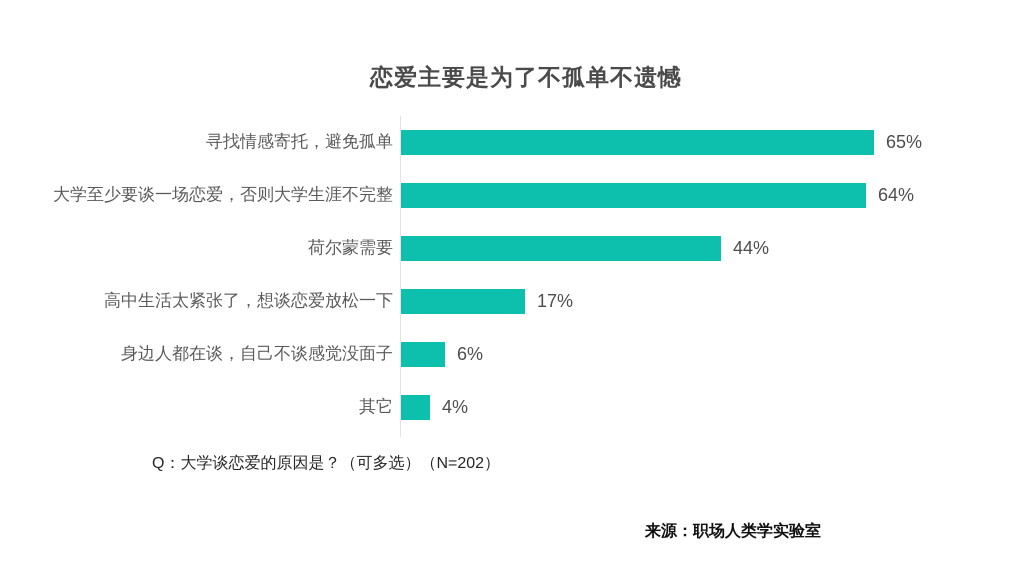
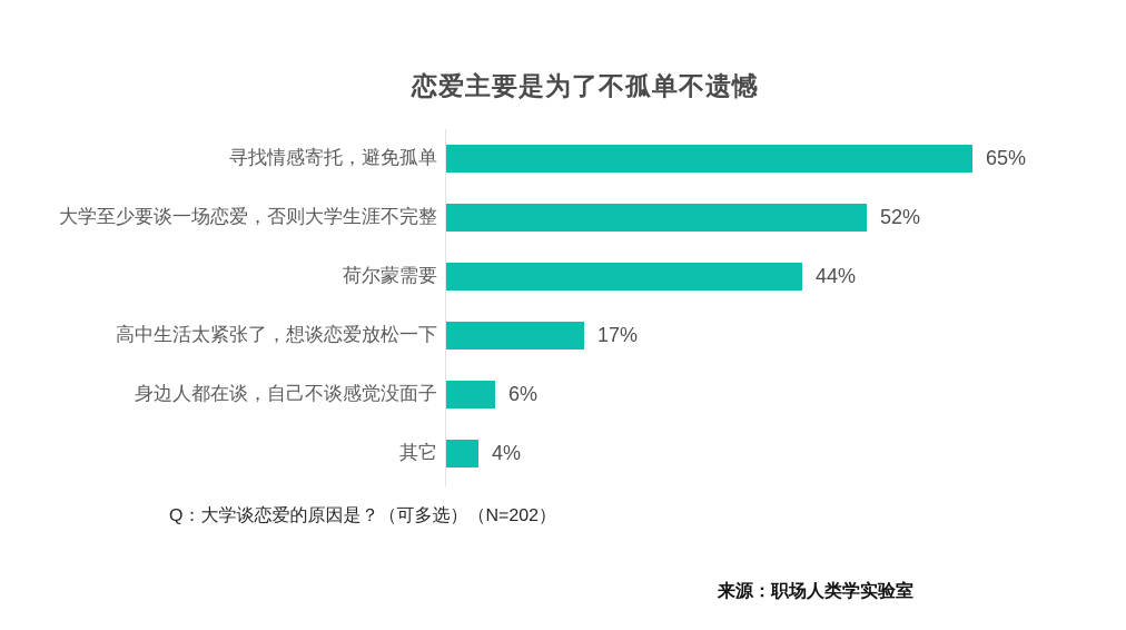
大学至少要谈一场恋爱，否则大学生涯不完整: 64% -> 52%
